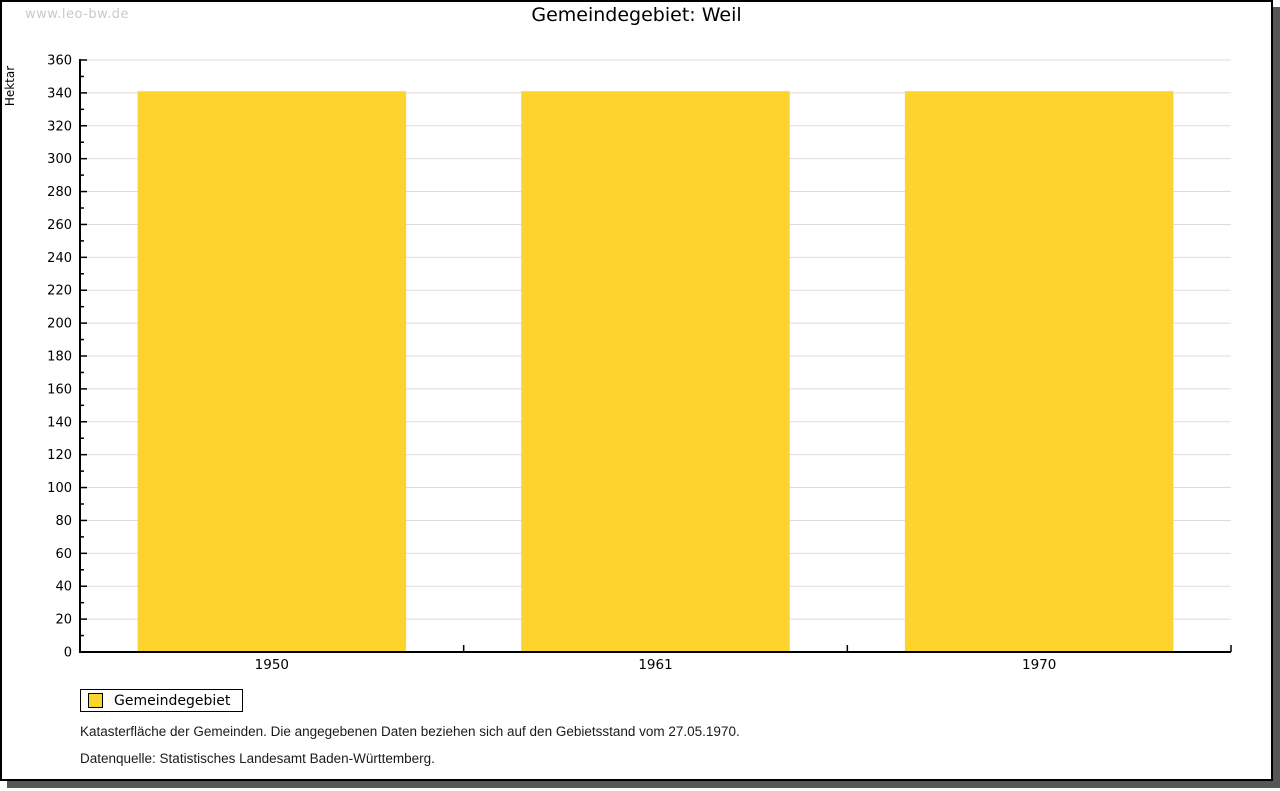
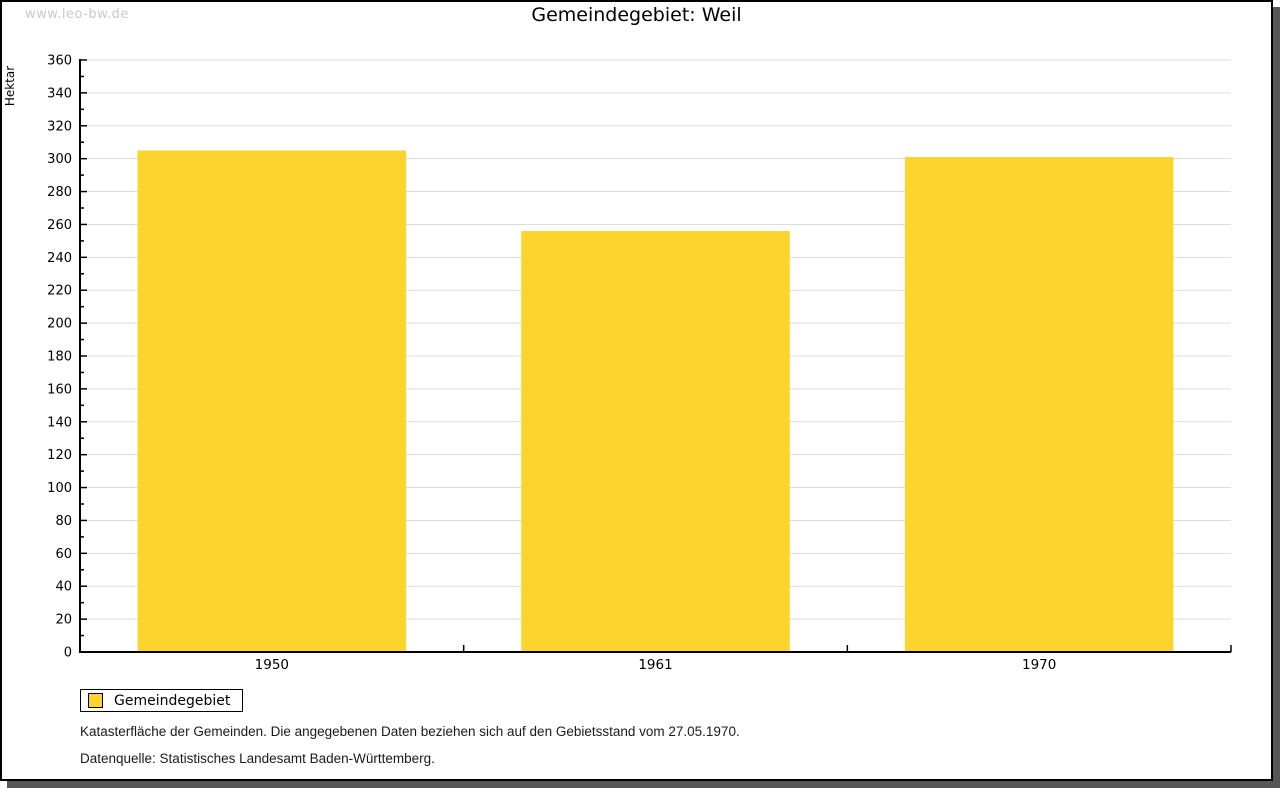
1950: 341 -> 305
1961: 341 -> 256
1970: 341 -> 301
